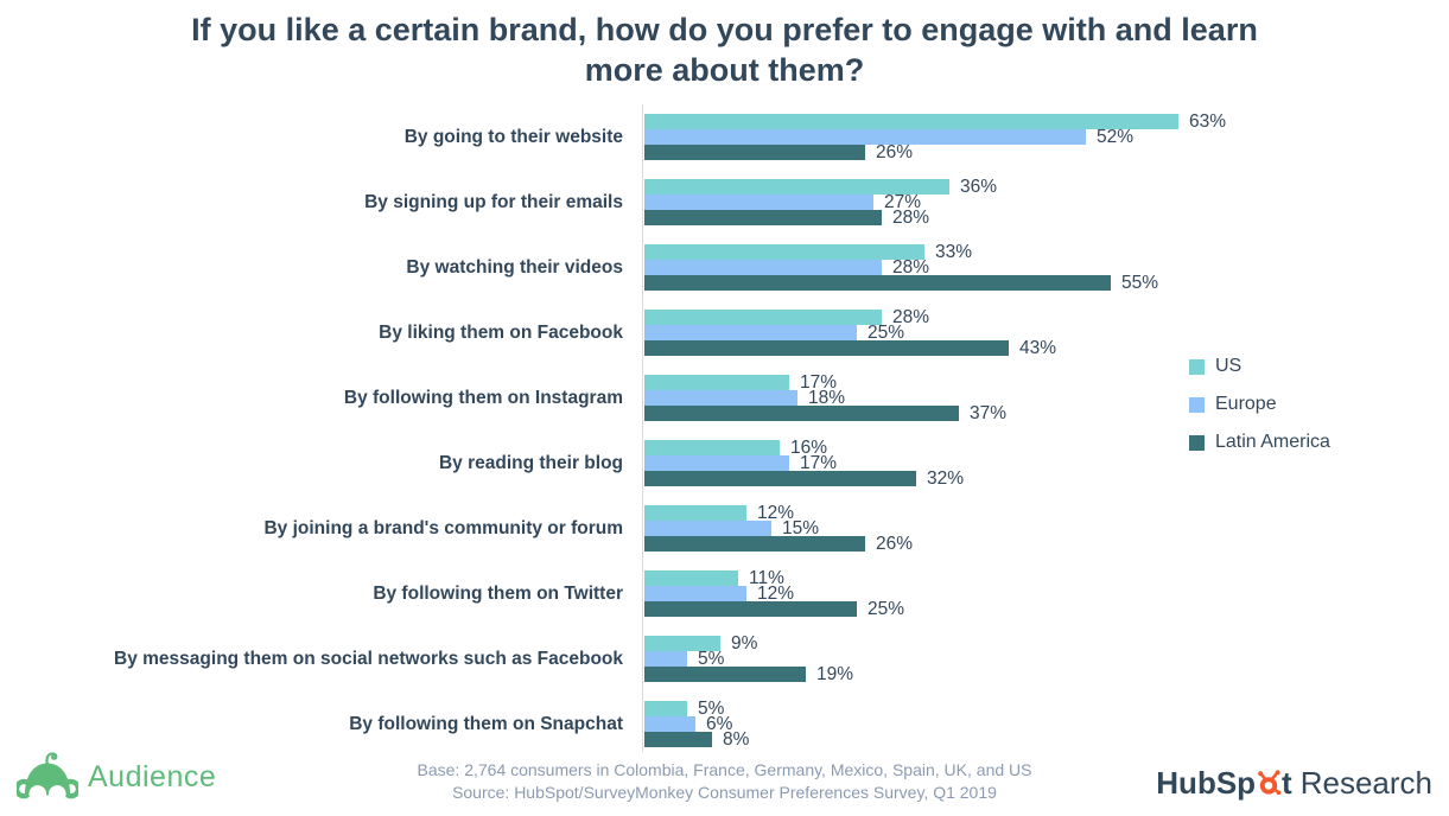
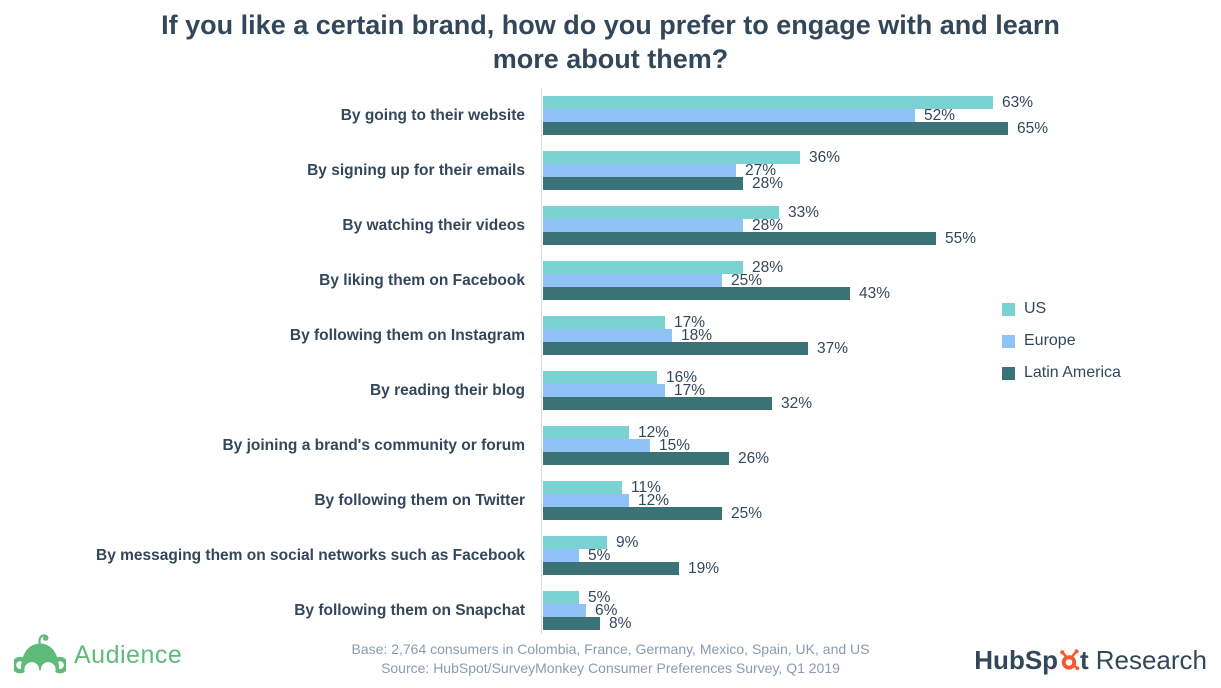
Latin America/By going to their website: 26% -> 65%
